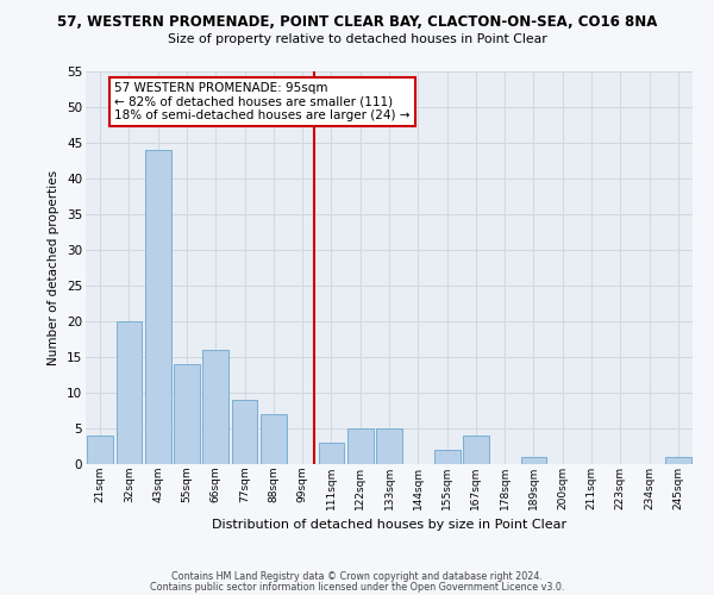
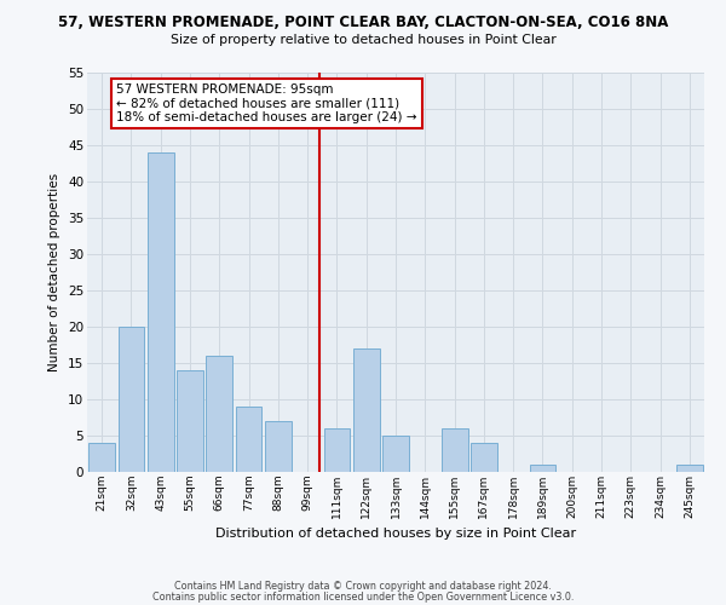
111sqm: 3 -> 6
122sqm: 5 -> 17
155sqm: 2 -> 6
